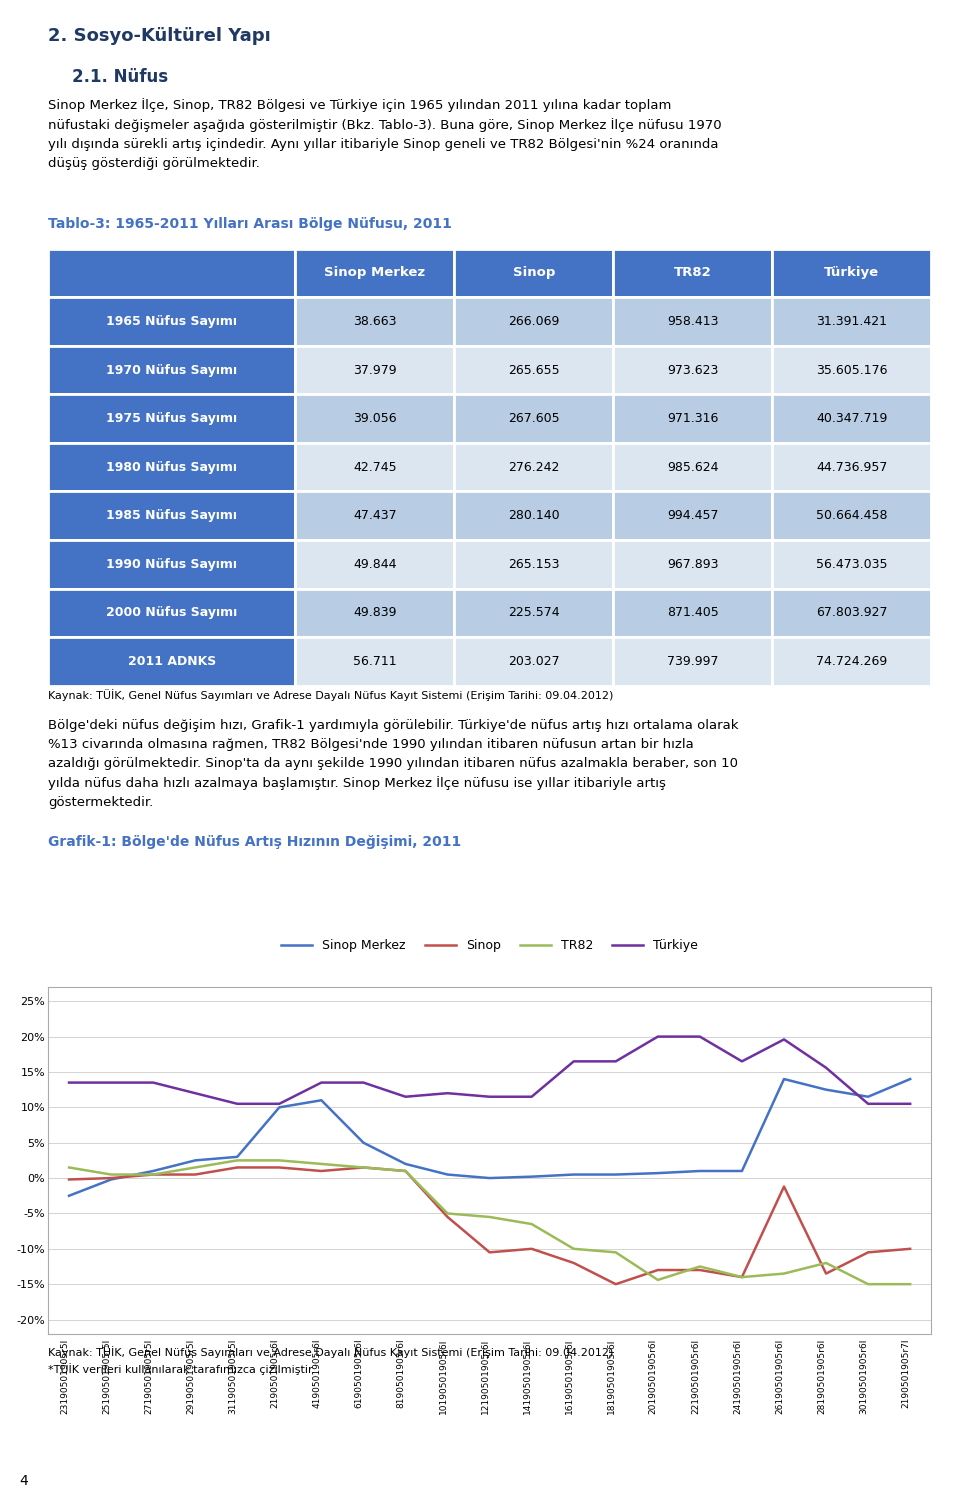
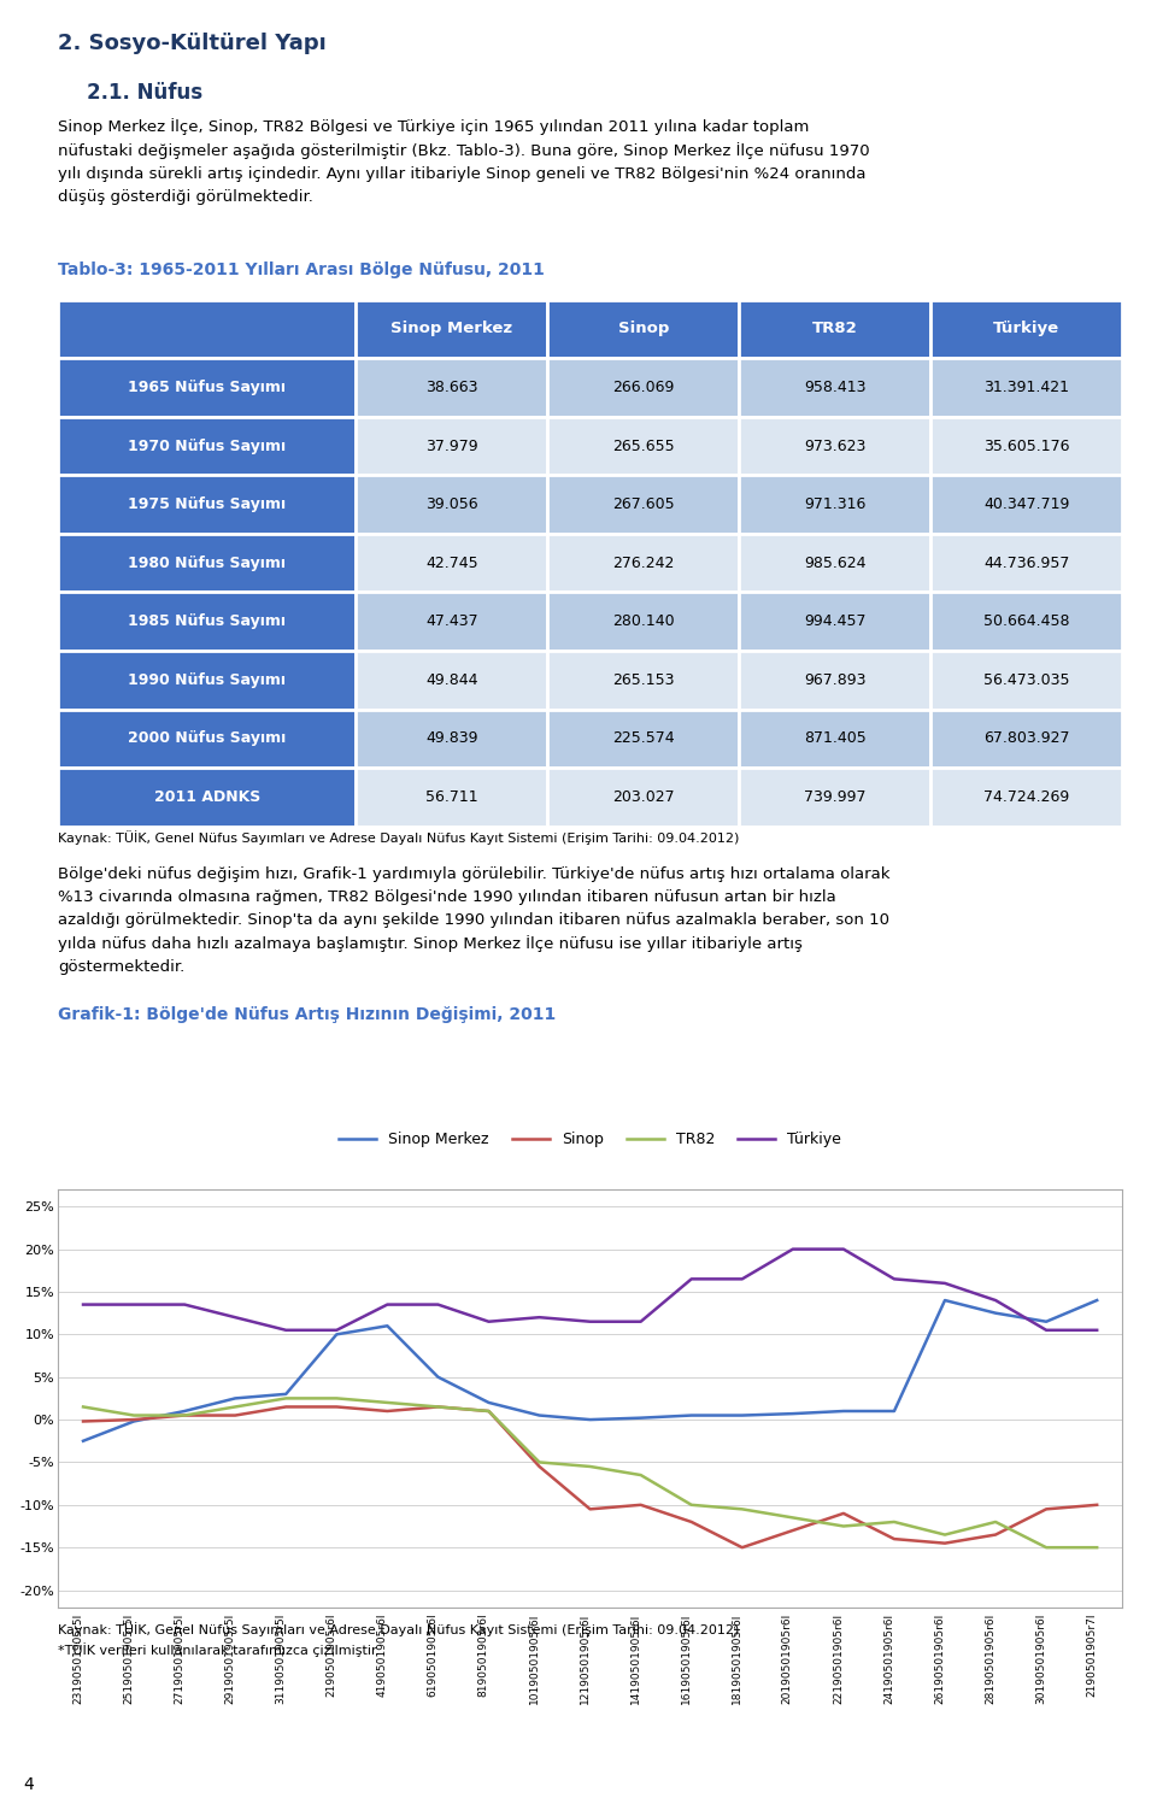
TR82/20190501905r6l: -14.4% -> -11.5%
Sinop/22190501905r6l: -13.0% -> -11.0%
TR82/24190501905r6l: -14.0% -> -12.0%
Sinop/26190501905r6l: -1.2% -> -14.5%
Türkiye/26190501905r6l: 19.6% -> 16.0%
Türkiye/28190501905r6l: 15.6% -> 14.0%
